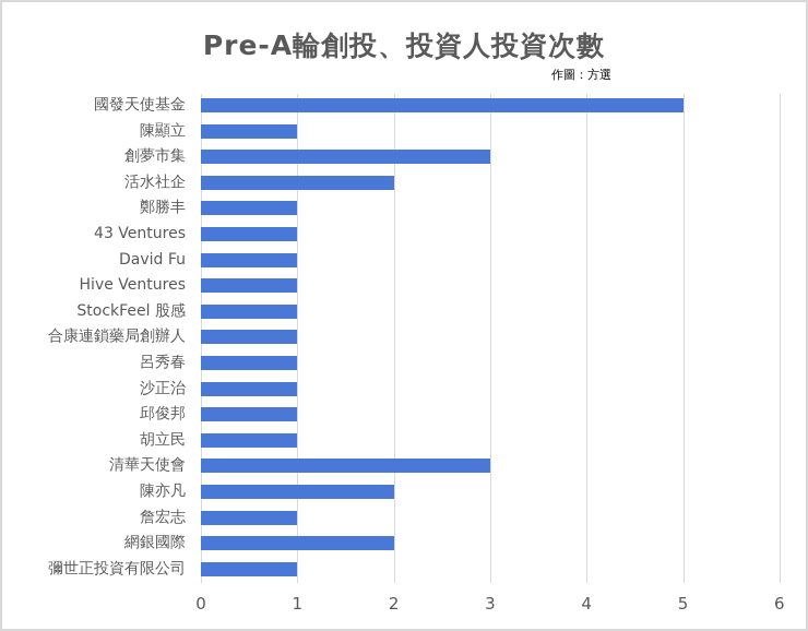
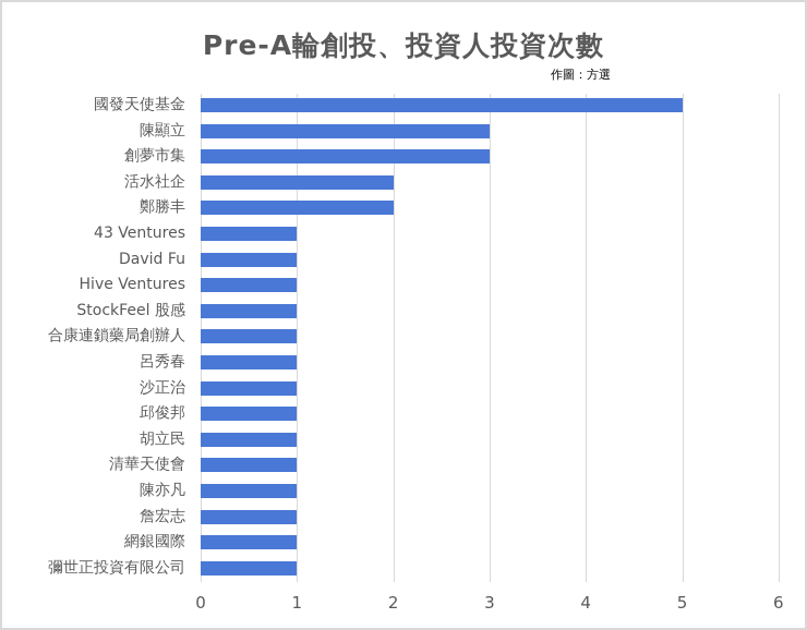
陳顯立: 1 -> 3
鄭勝丰: 1 -> 2
清華天使會: 3 -> 1
陳亦凡: 2 -> 1
網銀國際: 2 -> 1
